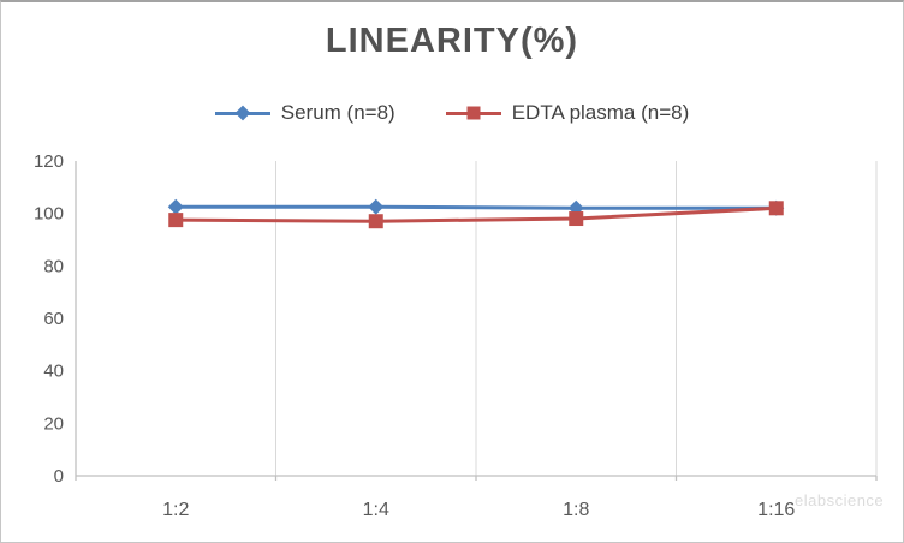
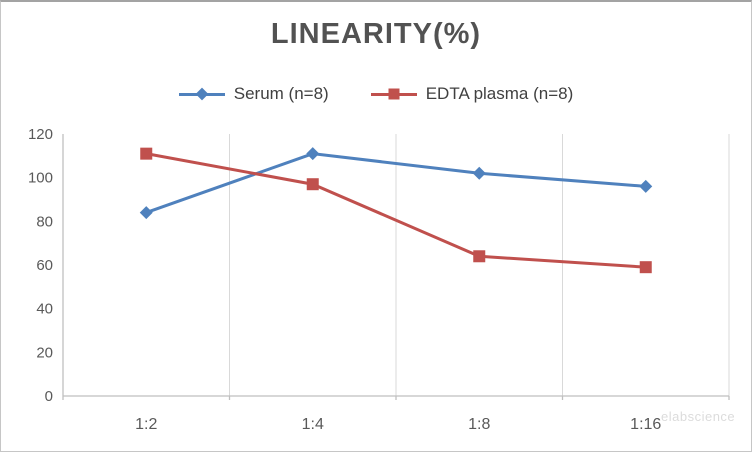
Serum (n=8)/1:2: 102 -> 84
EDTA plasma (n=8)/1:2: 98 -> 111
Serum (n=8)/1:4: 102 -> 111
EDTA plasma (n=8)/1:8: 98 -> 64
Serum (n=8)/1:16: 102 -> 96
EDTA plasma (n=8)/1:16: 102 -> 59
